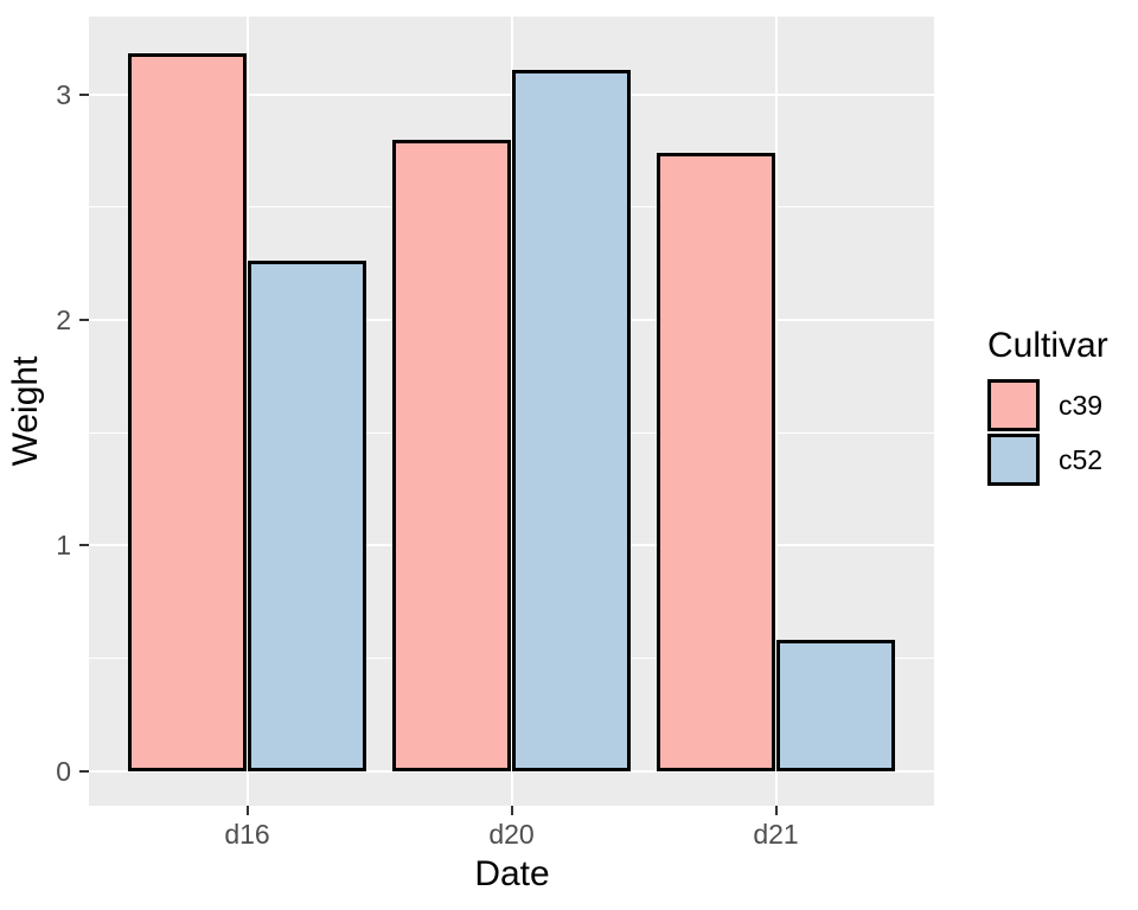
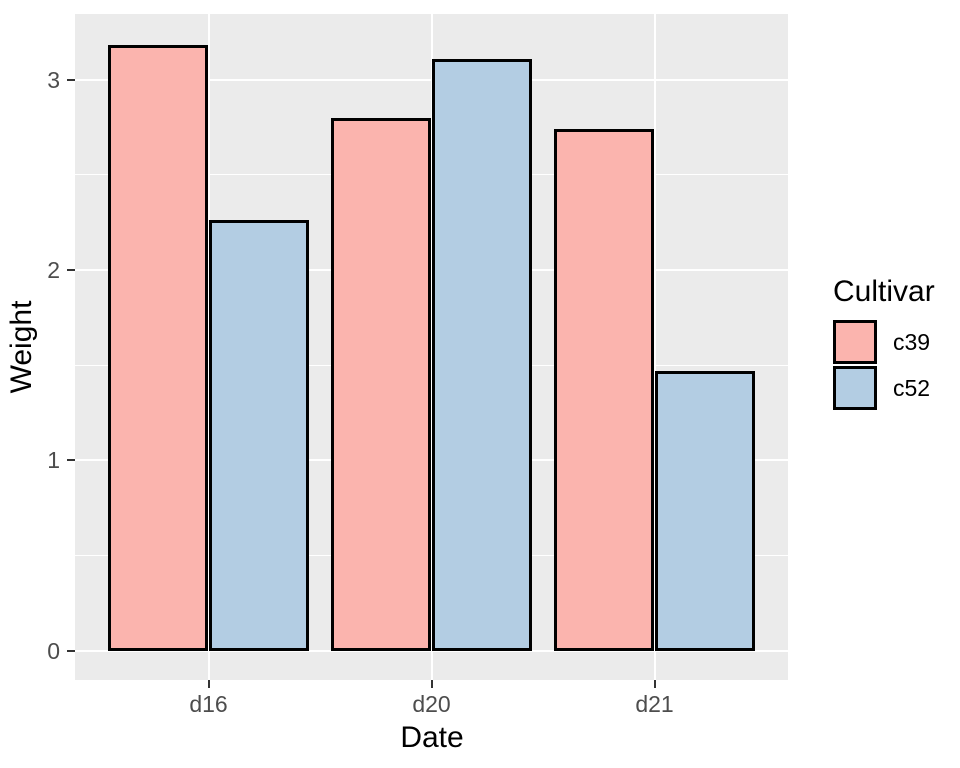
c52/d21: 0.58 -> 1.47
